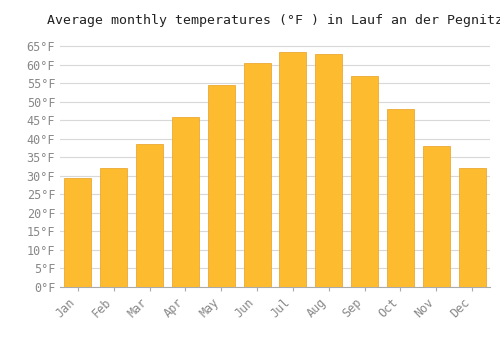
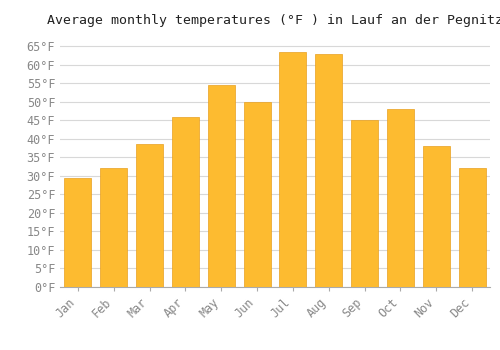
Jun: 60.5°F -> 50.0°F
Sep: 57.0°F -> 45.0°F
